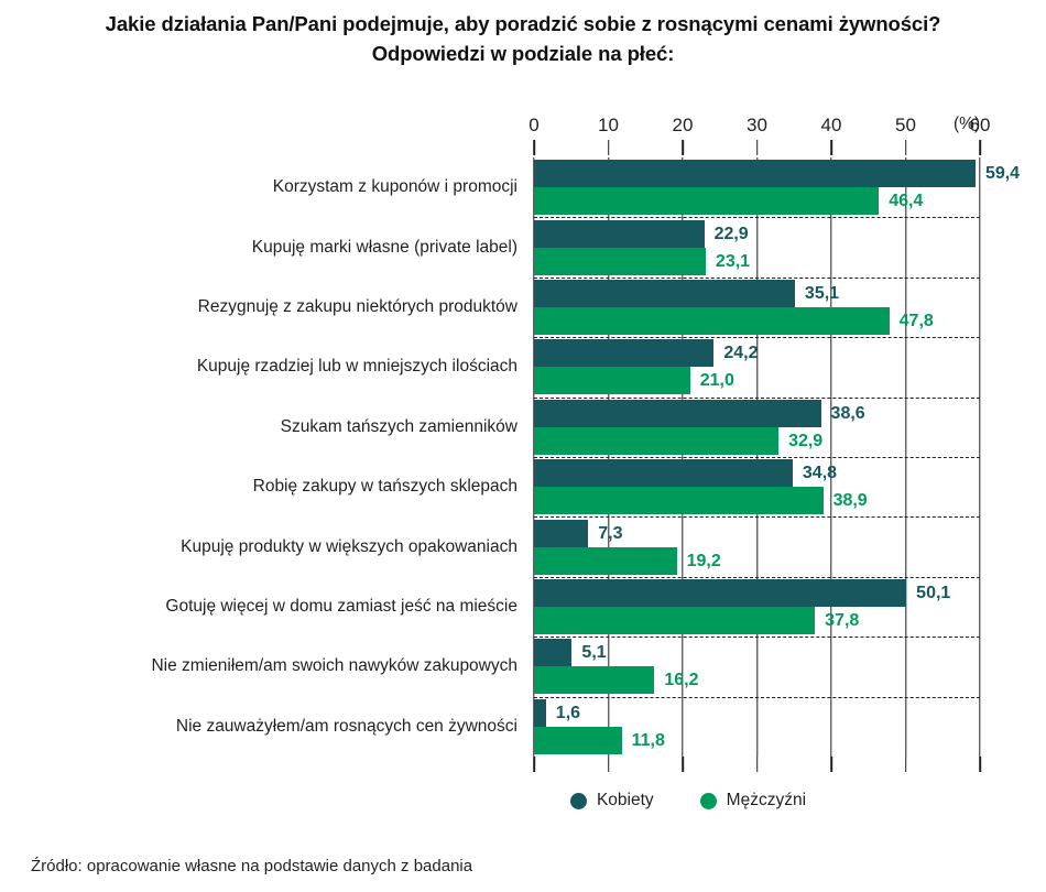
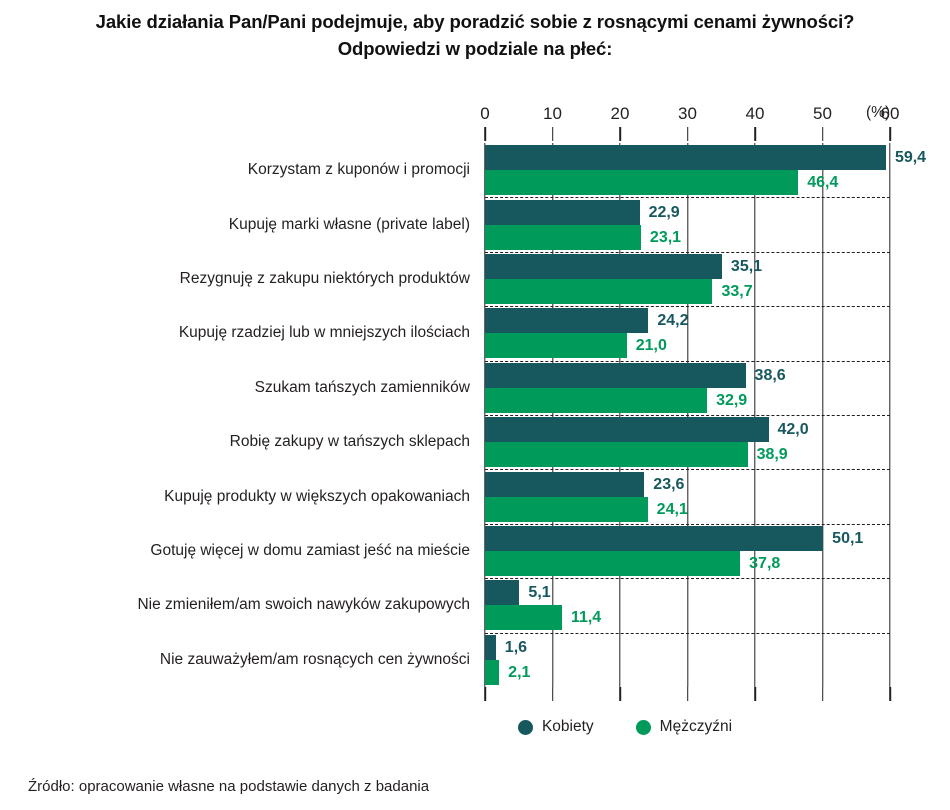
Mężczyźni/Rezygnuję z zakupu niektórych produktów: 47,8 -> 33,7
Kobiety/Robię zakupy w tańszych sklepach: 34,8 -> 42,0
Kobiety/Kupuję produkty w większych opakowaniach: 7,3 -> 23,6
Mężczyźni/Kupuję produkty w większych opakowaniach: 19,2 -> 24,1
Mężczyźni/Nie zmieniłem/am swoich nawyków zakupowych: 16,2 -> 11,4
Mężczyźni/Nie zauważyłem/am rosnących cen żywności: 11,8 -> 2,1
